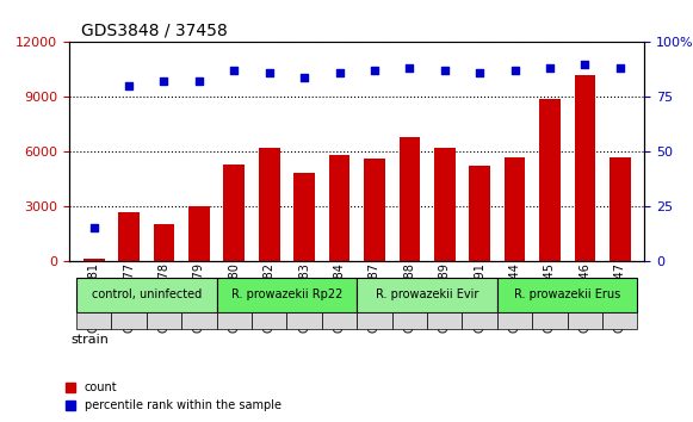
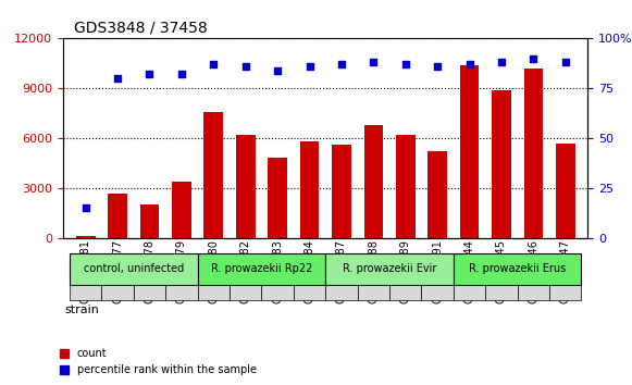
count/GSM403379: 3000 -> 3400
count/GSM403380: 5300 -> 7600
count/GSM403444: 5700 -> 10400
